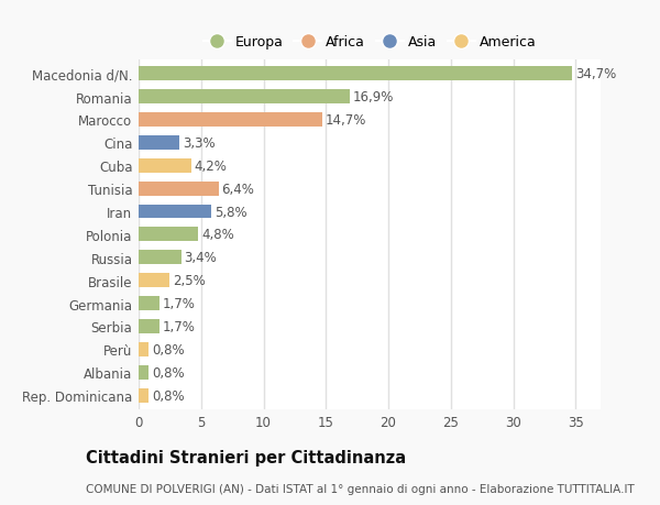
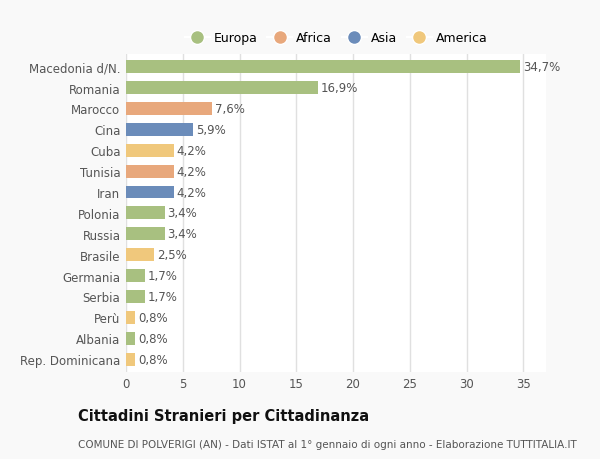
Marocco: 14,7% -> 7,6%
Cina: 3,3% -> 5,9%
Tunisia: 6,4% -> 4,2%
Iran: 5,8% -> 4,2%
Polonia: 4,8% -> 3,4%
